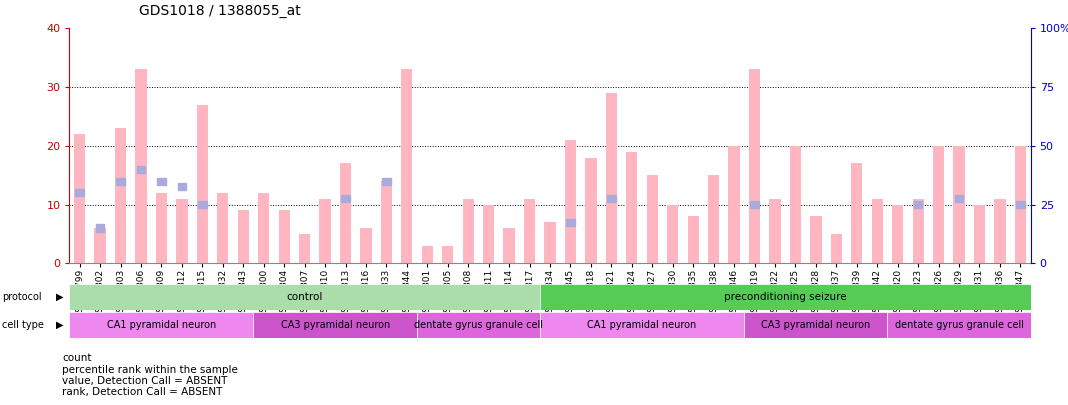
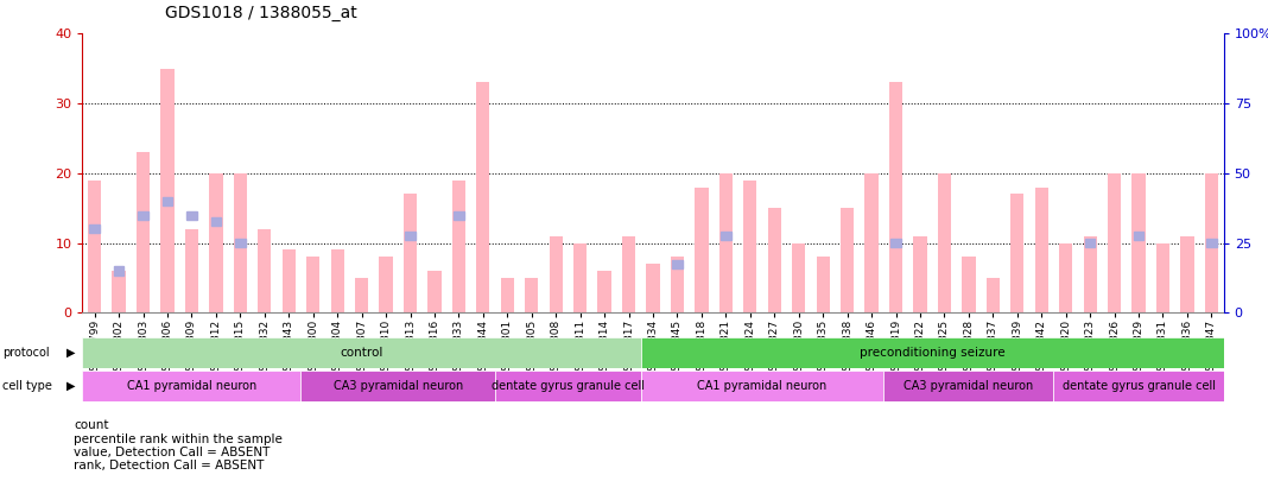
GSM35799: 22 -> 19
GSM35806: 33 -> 35
GSM35812: 11 -> 20
GSM35815: 27 -> 20
GSM35800: 12 -> 8
GSM35810: 11 -> 8
GSM35833: 14 -> 19
GSM35801: 3 -> 5
GSM35805: 3 -> 5
GSM35845: 21 -> 8
GSM35821: 29 -> 20
GSM35842: 11 -> 18
